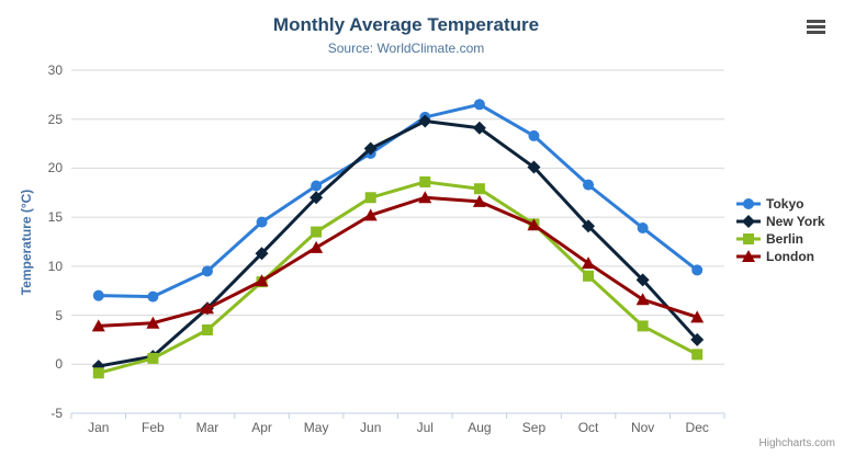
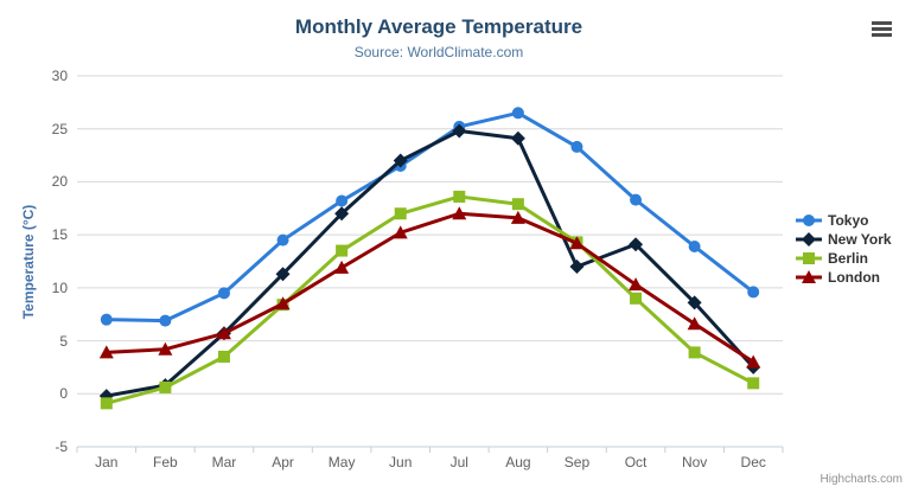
New York/Sep: 20 -> 12
London/Dec: 5 -> 3
